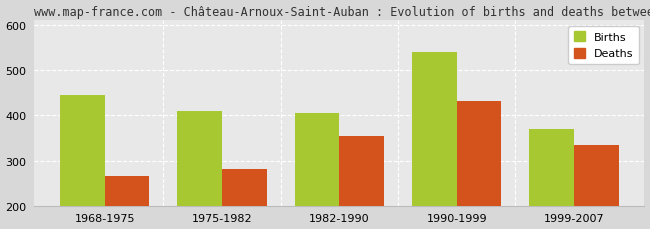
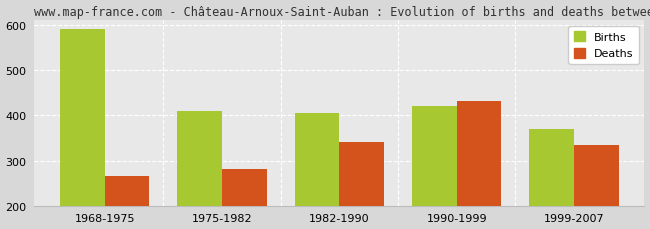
Births/1968-1975: 445 -> 590
Deaths/1982-1990: 355 -> 340
Births/1990-1999: 540 -> 420
